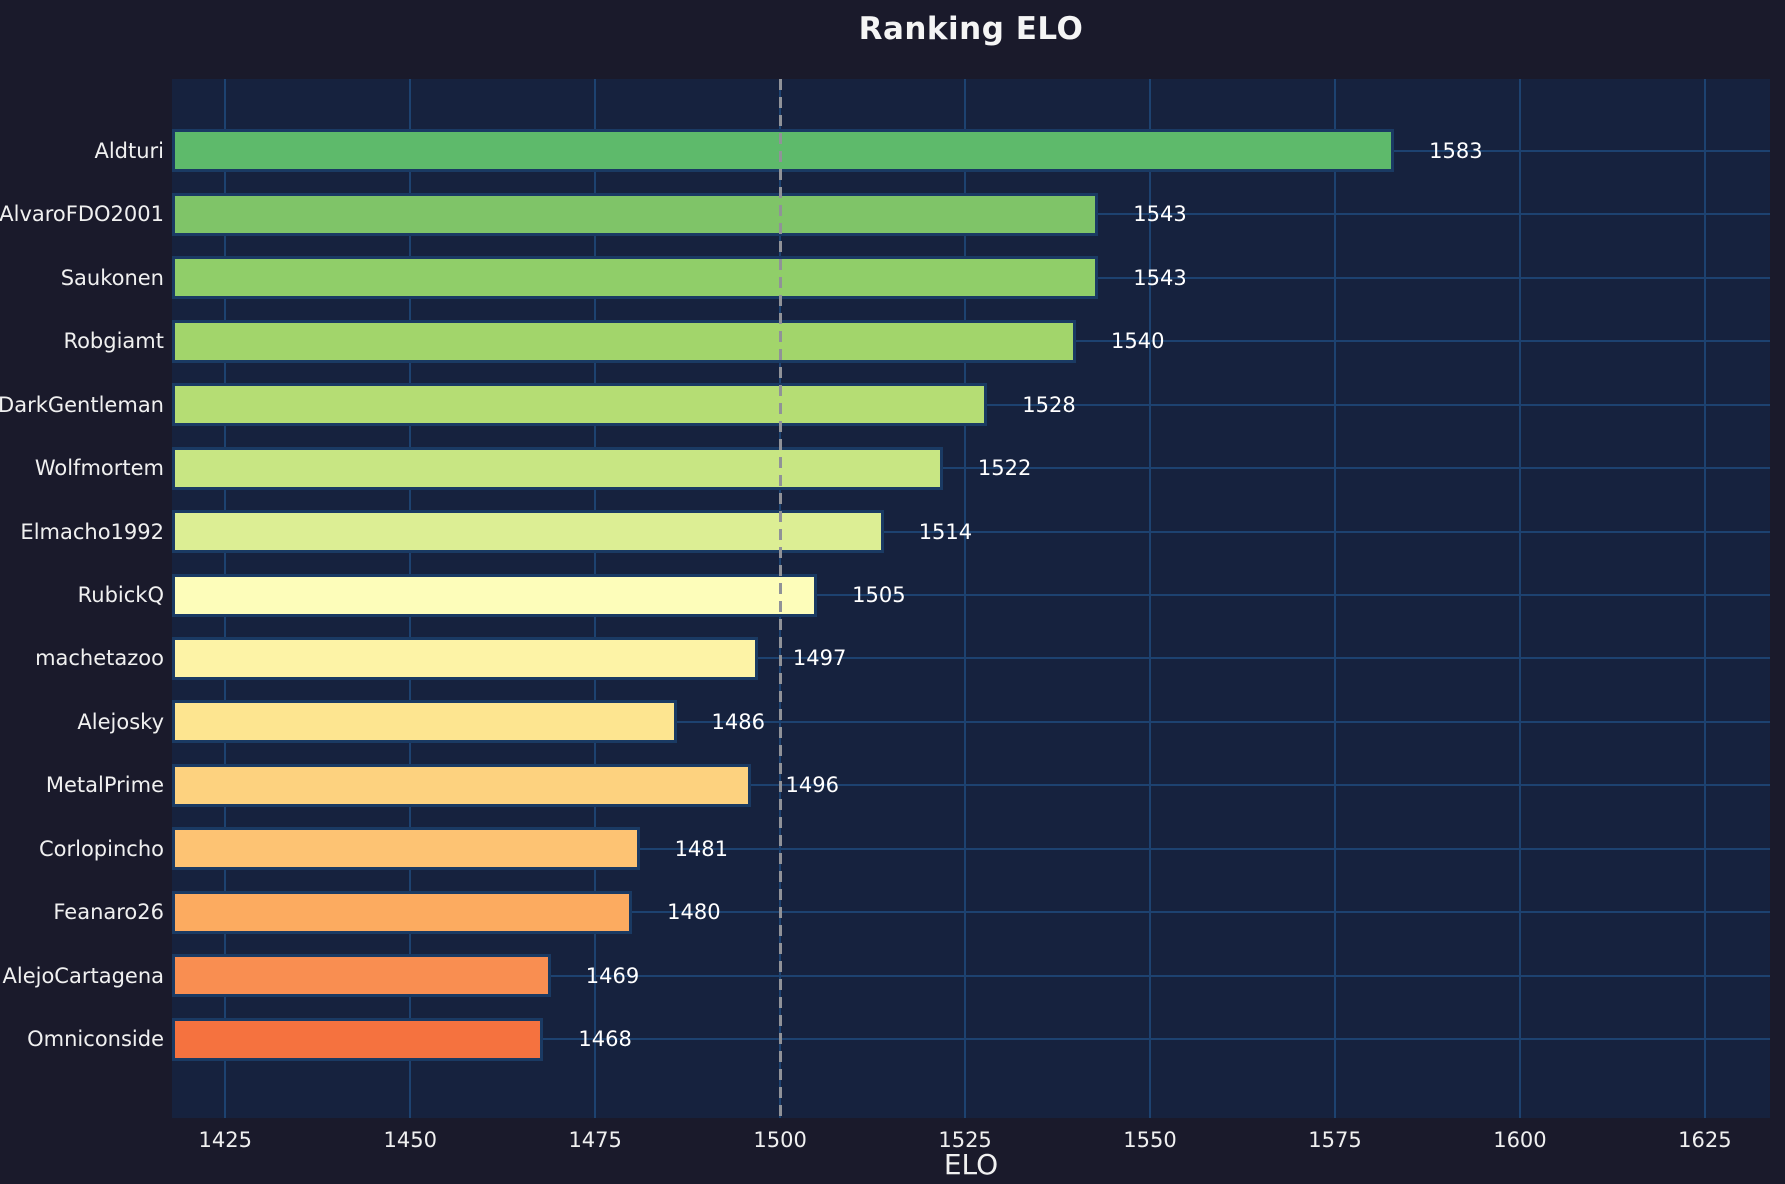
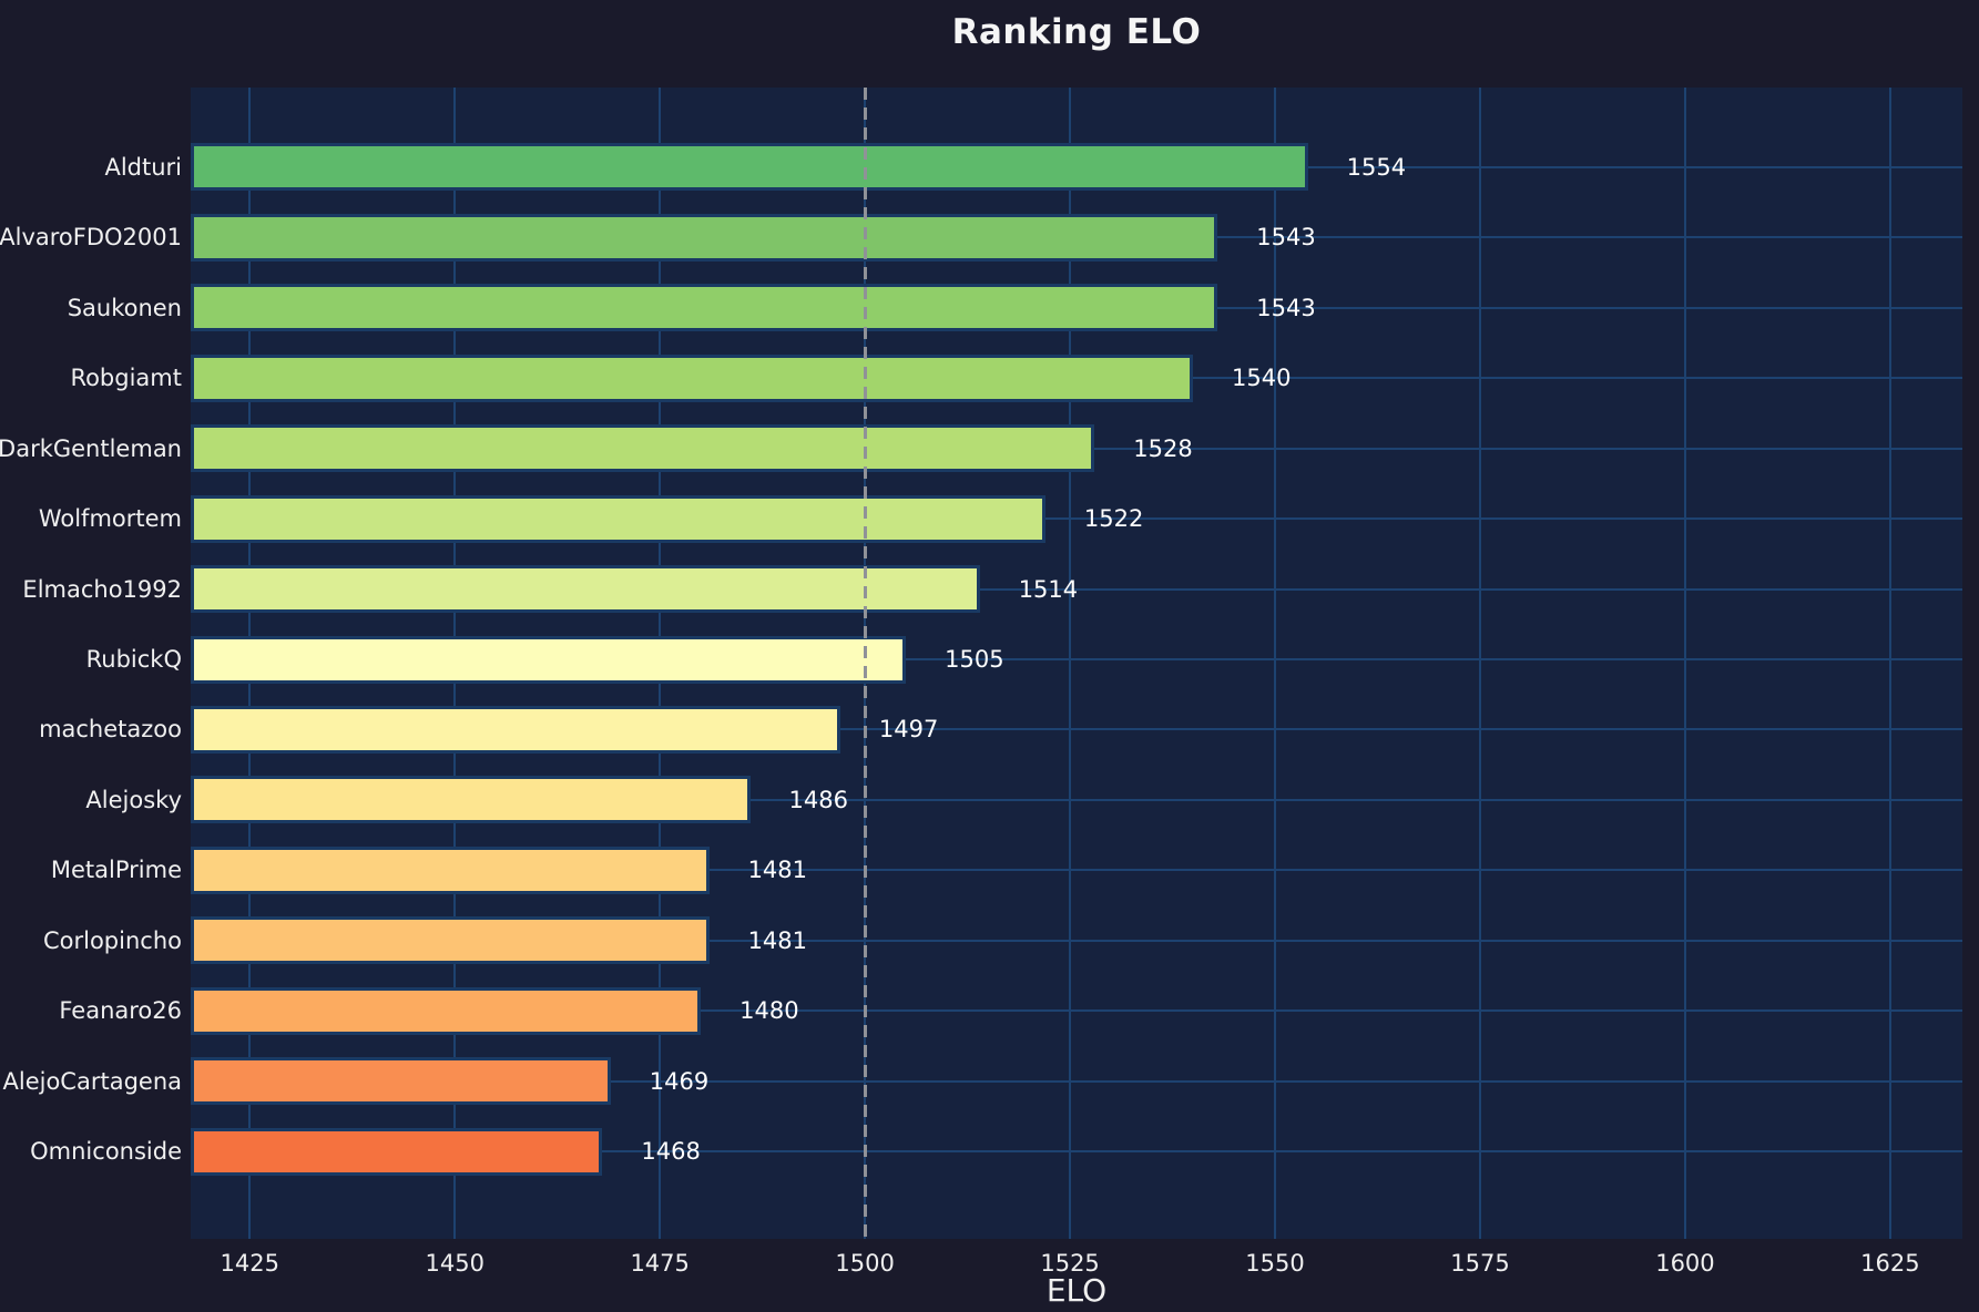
Aldturi: 1583 -> 1554
MetalPrime: 1496 -> 1481
